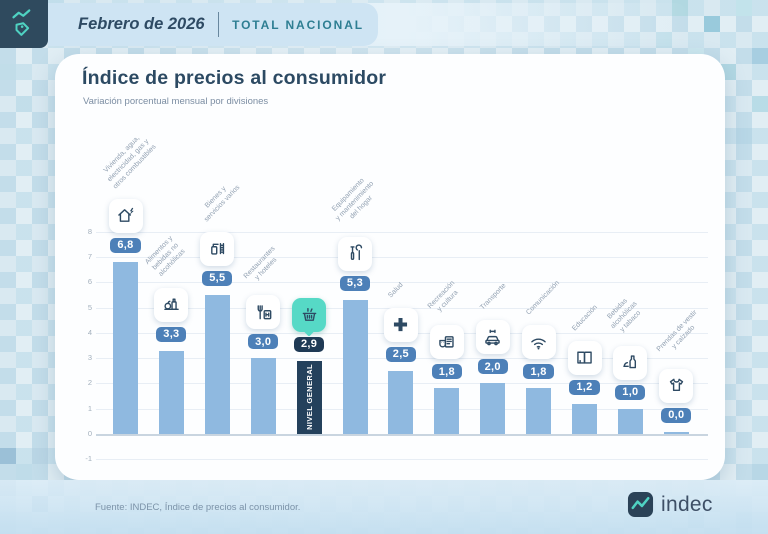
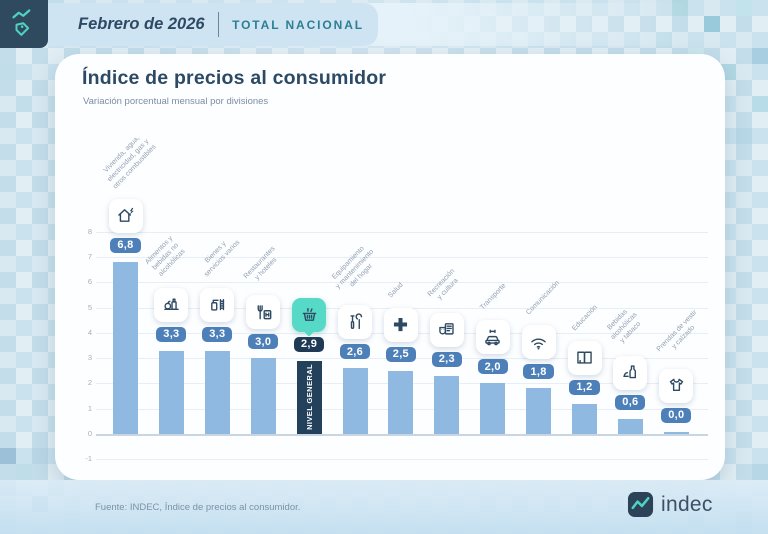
Bienes y servicios varios: 5,5 -> 3,3
Equipamiento y mantenimiento del hogar: 5,3 -> 2,6
Recreación y cultura: 1,8 -> 2,3
Bebidas alcohólicas y tabaco: 1,0 -> 0,6
